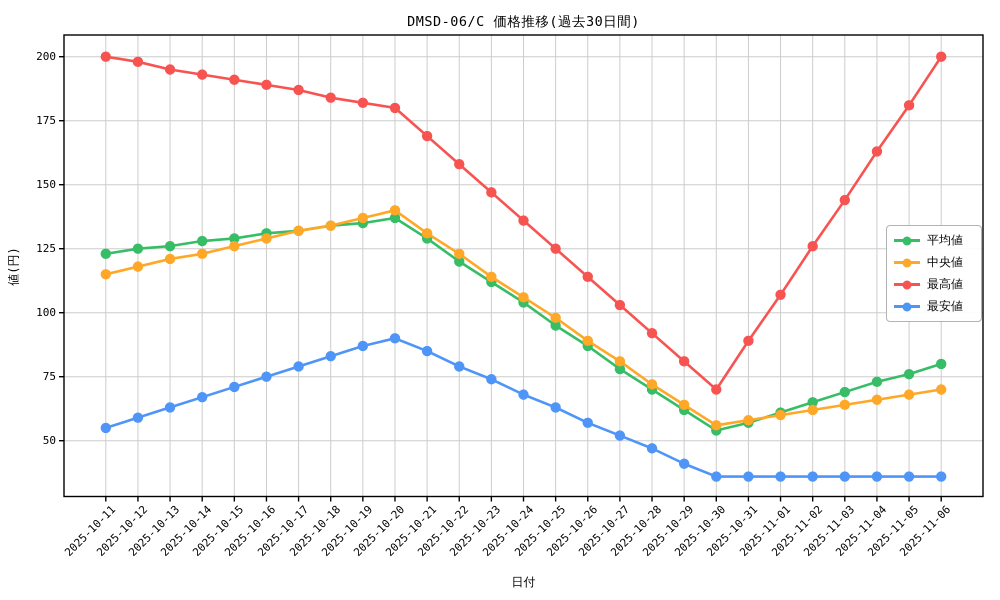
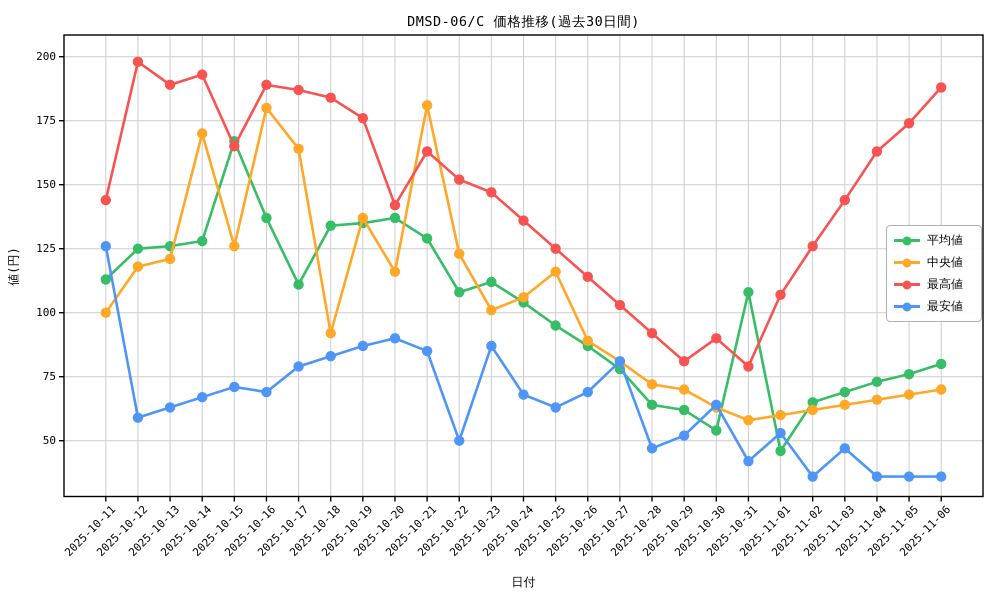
平均値/2025-10-11: 123 -> 113
中央値/2025-10-11: 115 -> 100
最高値/2025-10-11: 200 -> 144
最安値/2025-10-11: 55 -> 126
最高値/2025-10-13: 195 -> 189
中央値/2025-10-14: 123 -> 170
平均値/2025-10-15: 129 -> 167
最高値/2025-10-15: 191 -> 165
平均値/2025-10-16: 131 -> 137
中央値/2025-10-16: 129 -> 180
最安値/2025-10-16: 75 -> 69
平均値/2025-10-17: 132 -> 111
中央値/2025-10-17: 132 -> 164
中央値/2025-10-18: 134 -> 92
最高値/2025-10-19: 182 -> 176
中央値/2025-10-20: 140 -> 116
最高値/2025-10-20: 180 -> 142
中央値/2025-10-21: 131 -> 181
最高値/2025-10-21: 169 -> 163
平均値/2025-10-22: 120 -> 108
最高値/2025-10-22: 158 -> 152
最安値/2025-10-22: 79 -> 50
中央値/2025-10-23: 114 -> 101
最安値/2025-10-23: 74 -> 87
中央値/2025-10-25: 98 -> 116
最安値/2025-10-26: 57 -> 69
最安値/2025-10-27: 52 -> 81
平均値/2025-10-28: 70 -> 64
中央値/2025-10-29: 64 -> 70
最安値/2025-10-29: 41 -> 52
中央値/2025-10-30: 56 -> 63
最高値/2025-10-30: 70 -> 90
最安値/2025-10-30: 36 -> 64
平均値/2025-10-31: 57 -> 108
最高値/2025-10-31: 89 -> 79
最安値/2025-10-31: 36 -> 42
平均値/2025-11-01: 61 -> 46
最安値/2025-11-01: 36 -> 53
最安値/2025-11-03: 36 -> 47
最高値/2025-11-05: 181 -> 174
最高値/2025-11-06: 200 -> 188
